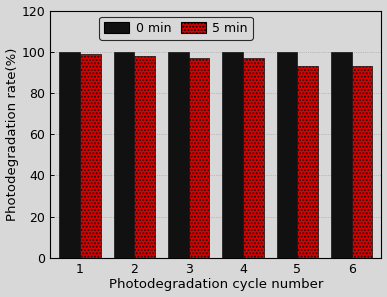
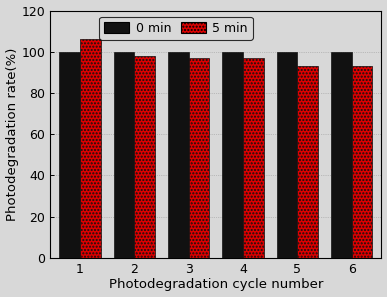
5 min/1: 99 -> 106
